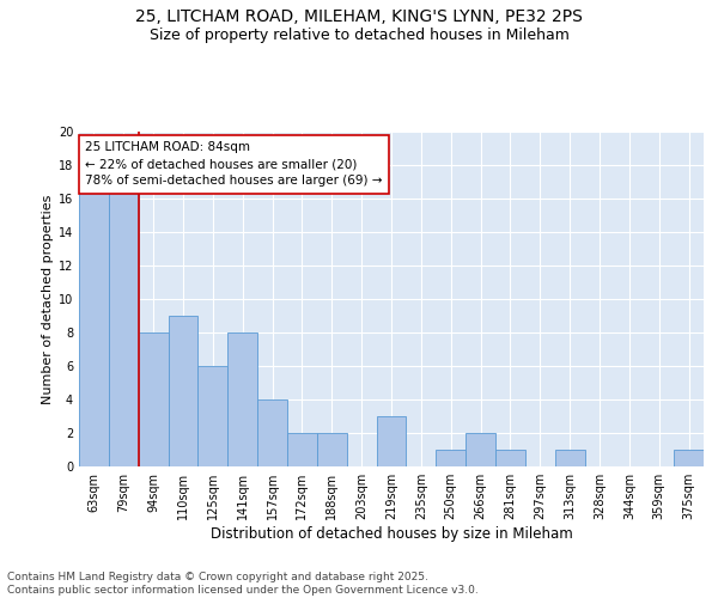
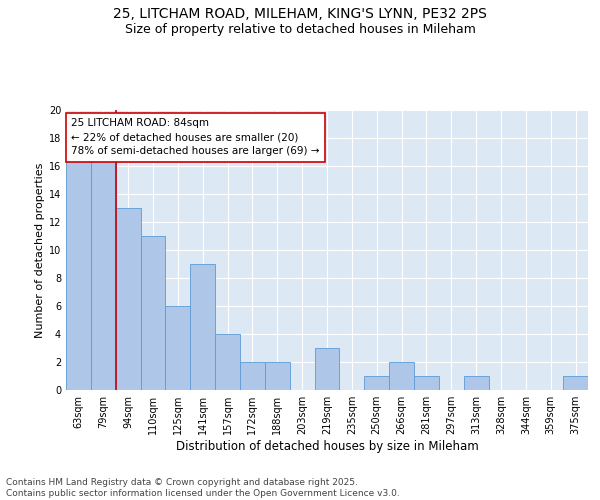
94sqm: 8 -> 13
110sqm: 9 -> 11
141sqm: 8 -> 9
